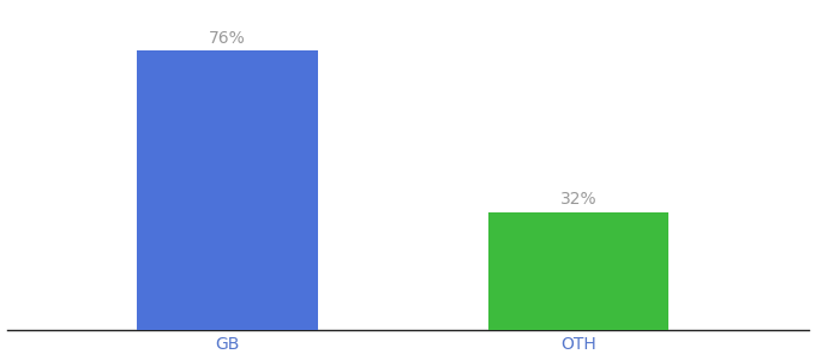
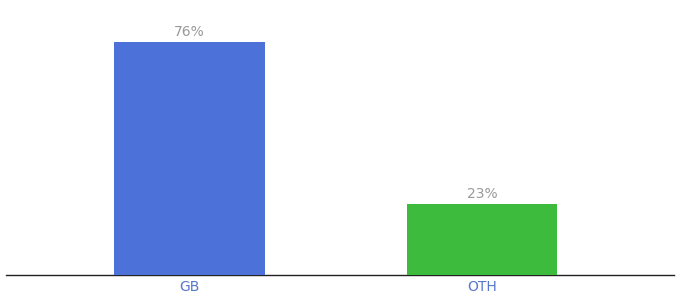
OTH: 32% -> 23%
